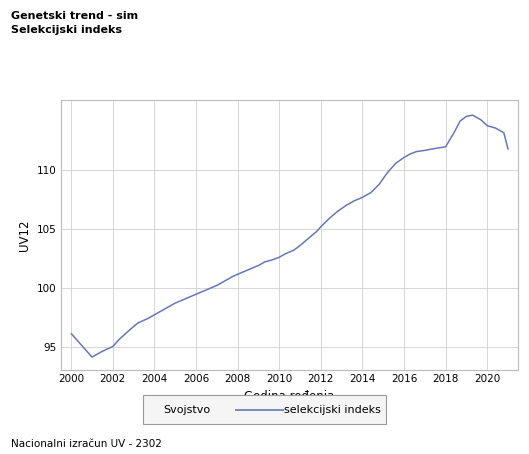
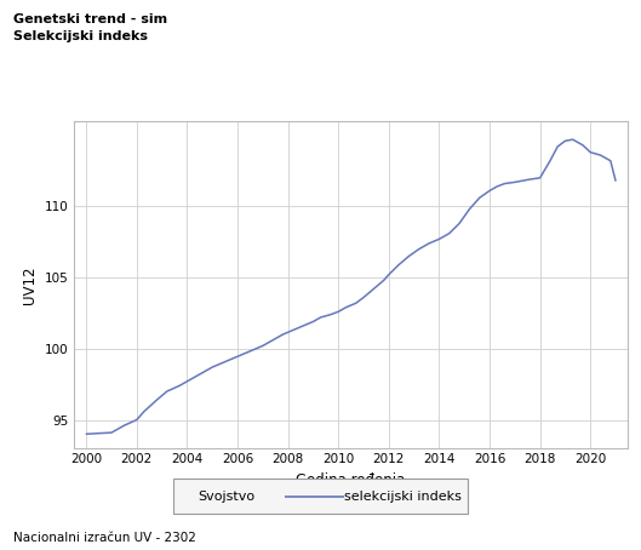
2000: 96.1 -> 94.0
